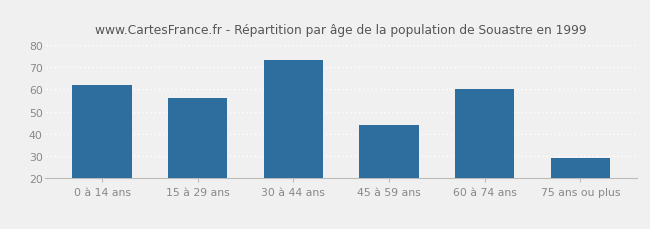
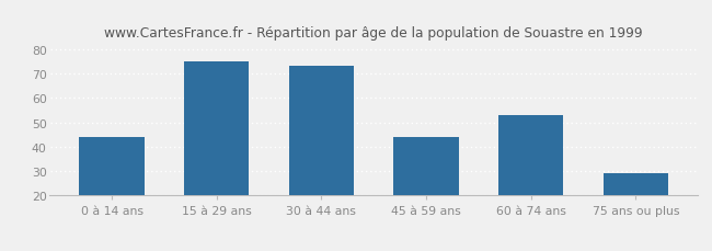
0 à 14 ans: 62 -> 44
15 à 29 ans: 56 -> 75
60 à 74 ans: 60 -> 53
